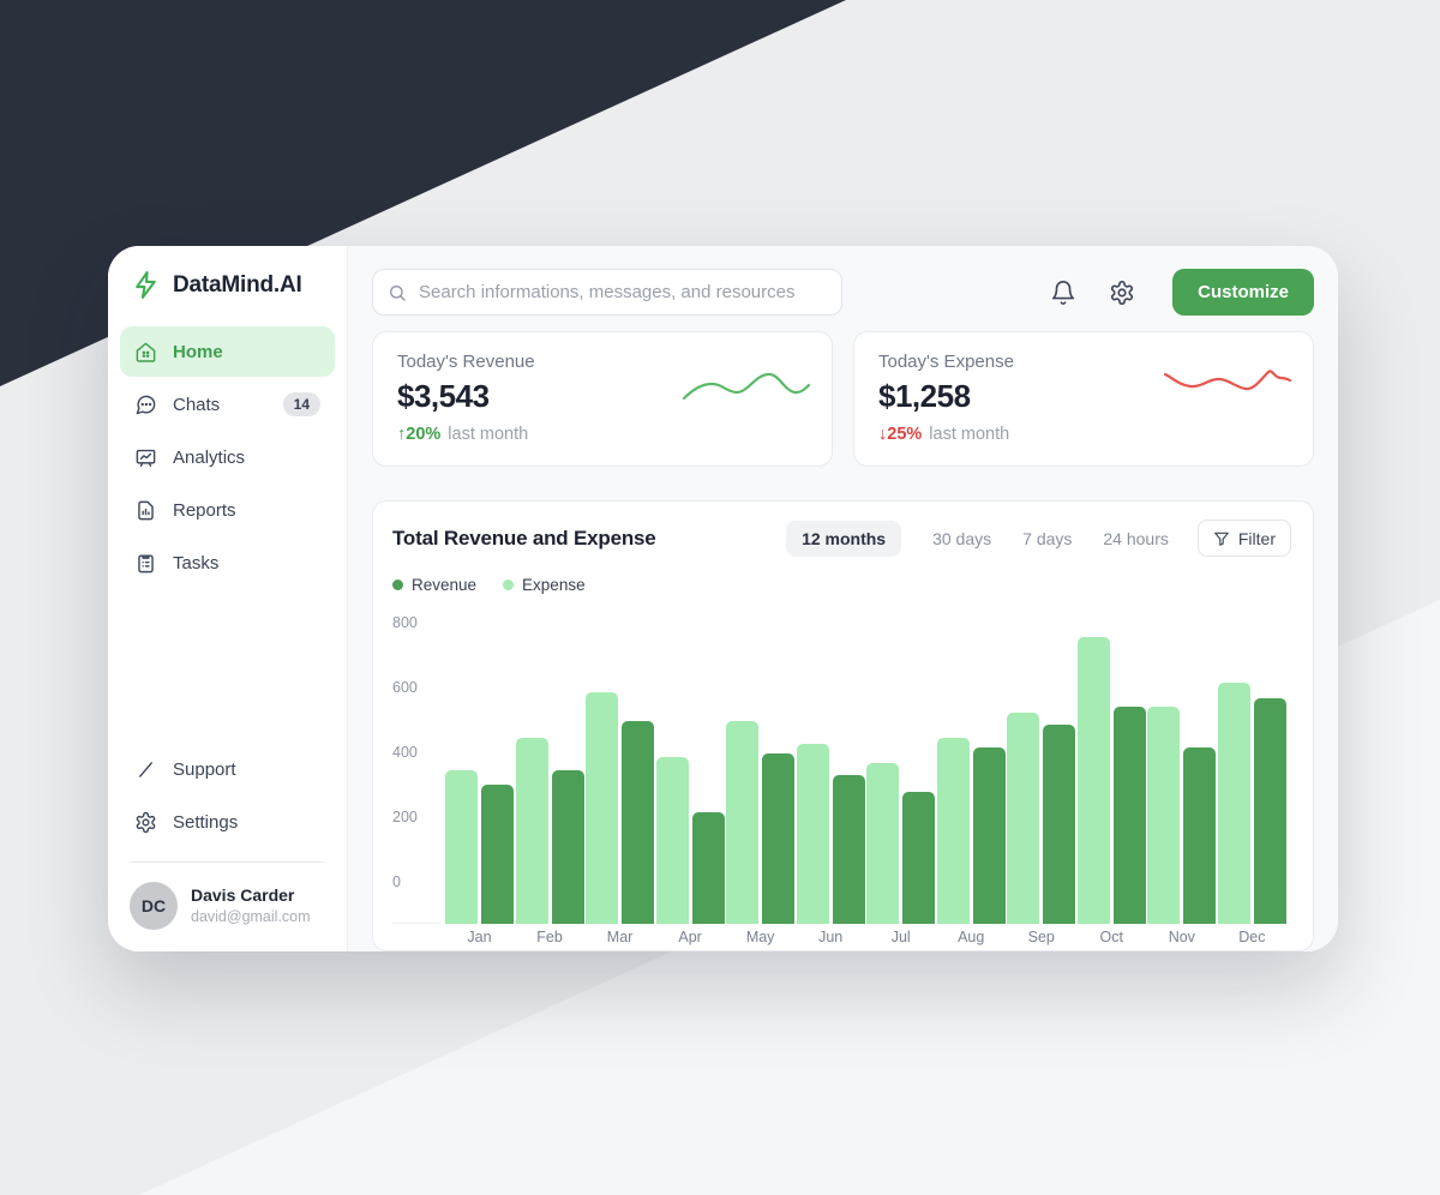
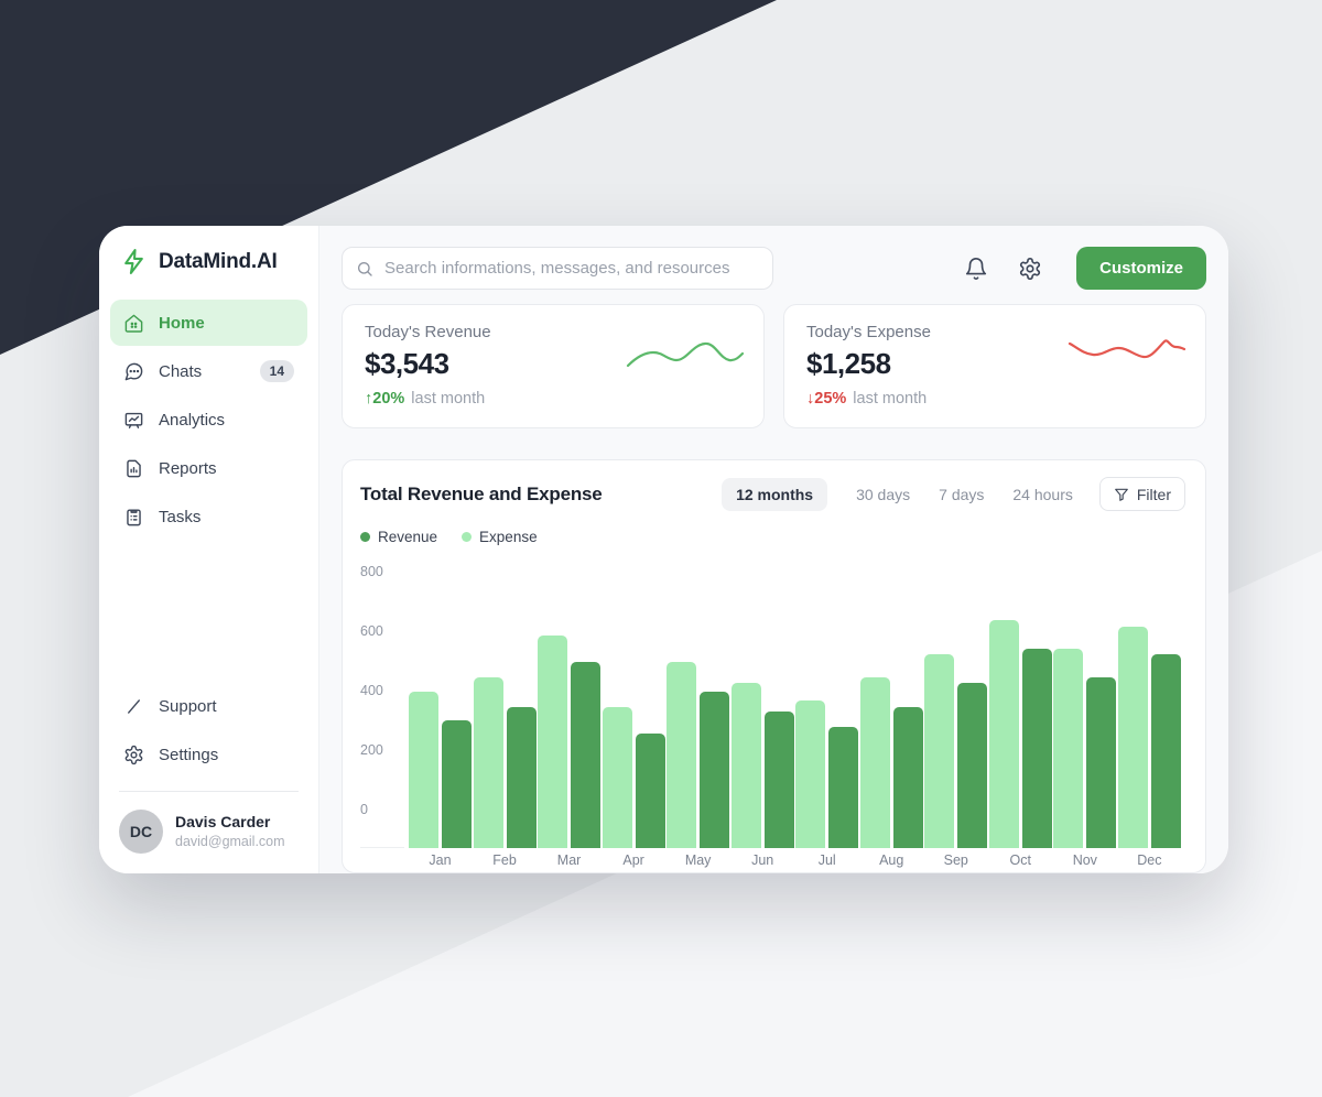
Expense/Jan: 350 -> 400
Revenue/Apr: 220 -> 260
Expense/Apr: 390 -> 350
Revenue/Aug: 420 -> 350
Revenue/Sep: 490 -> 430
Expense/Oct: 760 -> 640
Revenue/Nov: 420 -> 450
Revenue/Dec: 570 -> 520
